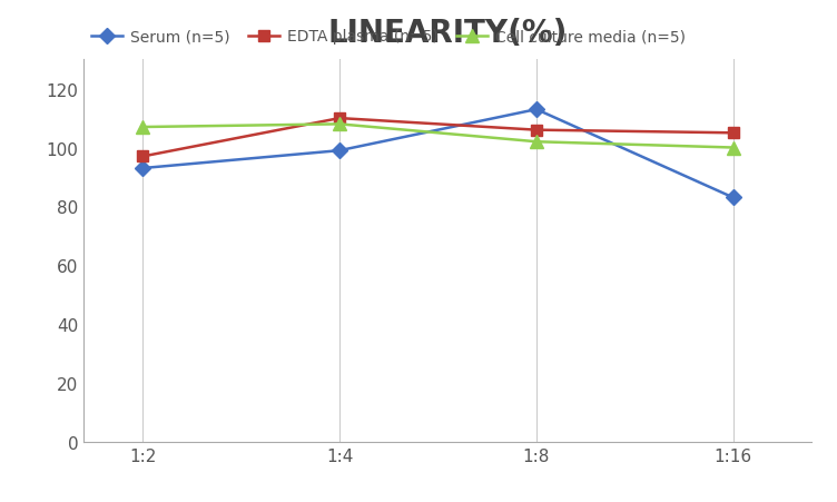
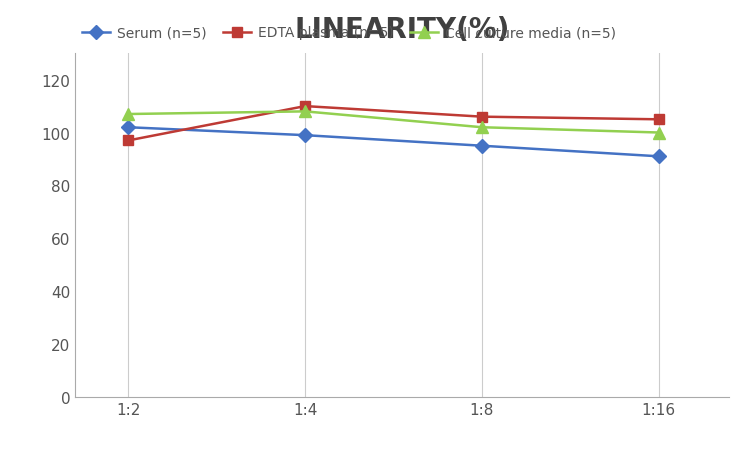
Serum (n=5)/1:2: 93 -> 102
Serum (n=5)/1:8: 113 -> 95
Serum (n=5)/1:16: 83 -> 91
